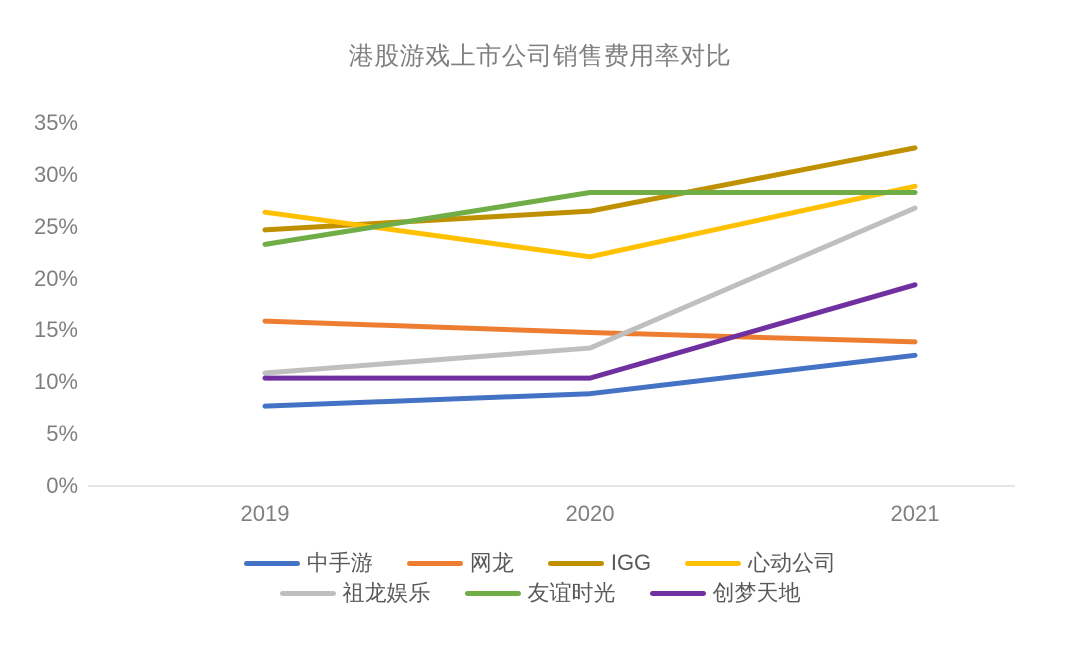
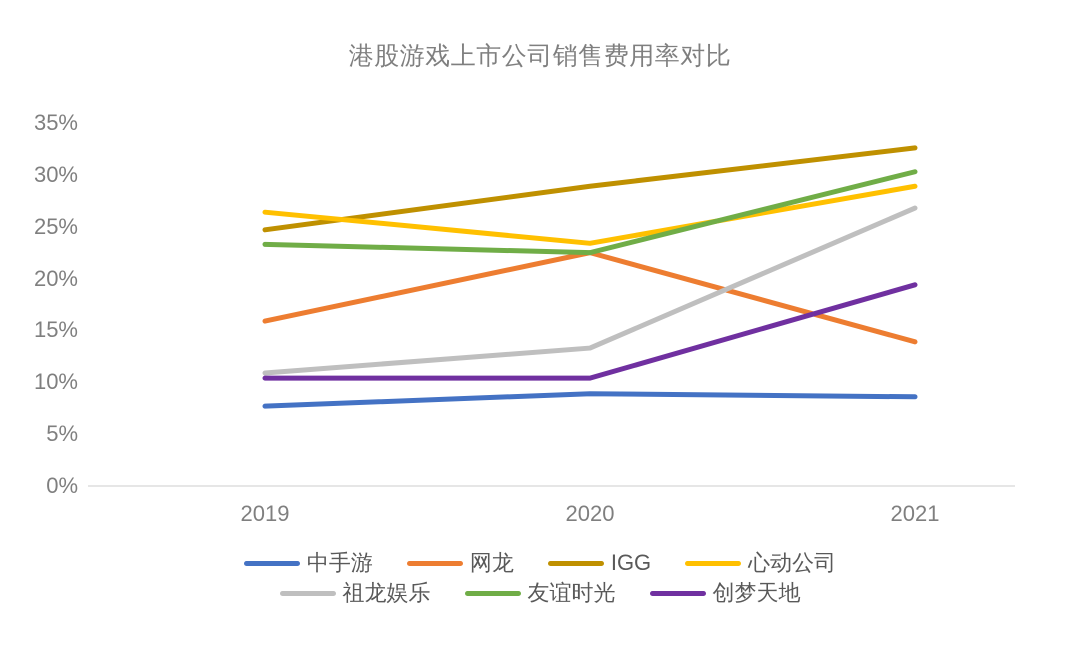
网龙/2020: 14.8% -> 22.5%
IGG/2020: 26.5% -> 28.9%
心动公司/2020: 22.1% -> 23.4%
友谊时光/2020: 28.3% -> 22.5%
中手游/2021: 12.6% -> 8.6%
友谊时光/2021: 28.3% -> 30.3%
